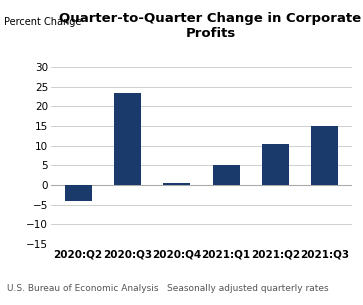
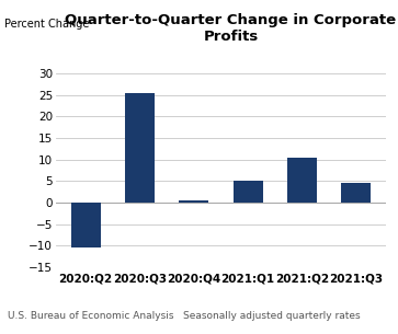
2020:Q2: -4.0 -> -10.5
2020:Q3: 23.5 -> 25.5
2021:Q3: 15.0 -> 4.7
